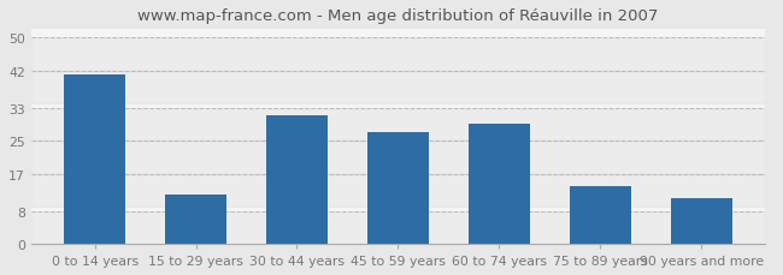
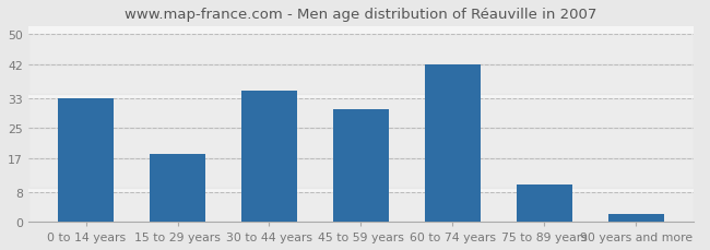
0 to 14 years: 41 -> 33
15 to 29 years: 12 -> 18
30 to 44 years: 31 -> 35
45 to 59 years: 27 -> 30
60 to 74 years: 29 -> 42
75 to 89 years: 14 -> 10
90 years and more: 11 -> 2
